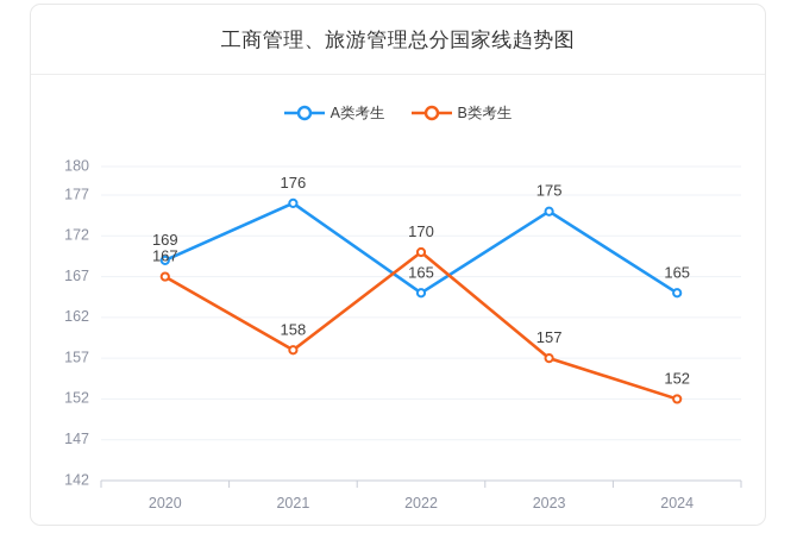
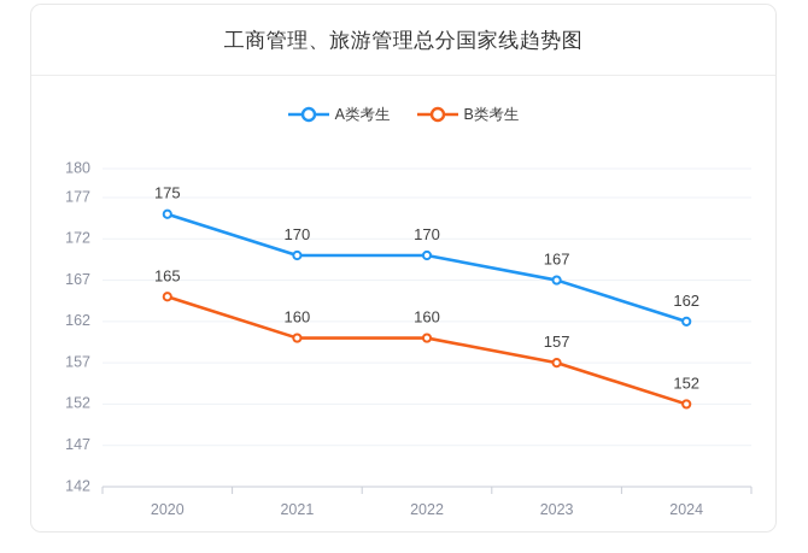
A类考生/2020: 169 -> 175
B类考生/2020: 167 -> 165
A类考生/2021: 176 -> 170
B类考生/2021: 158 -> 160
A类考生/2022: 165 -> 170
B类考生/2022: 170 -> 160
A类考生/2023: 175 -> 167
A类考生/2024: 165 -> 162
